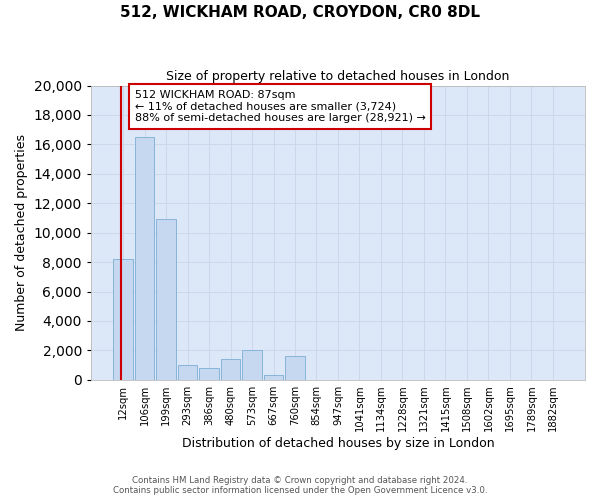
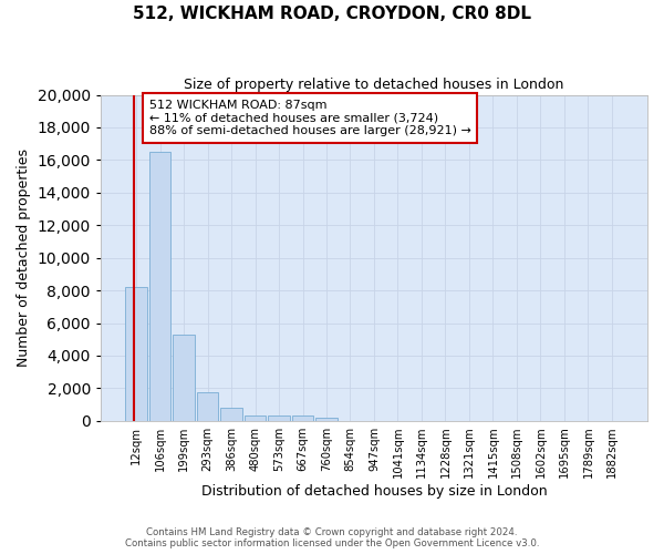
199sqm: 10,900 -> 5,300
293sqm: 1,000 -> 1,800
480sqm: 1,400 -> 400
573sqm: 2,000 -> 300
760sqm: 1,600 -> 200
